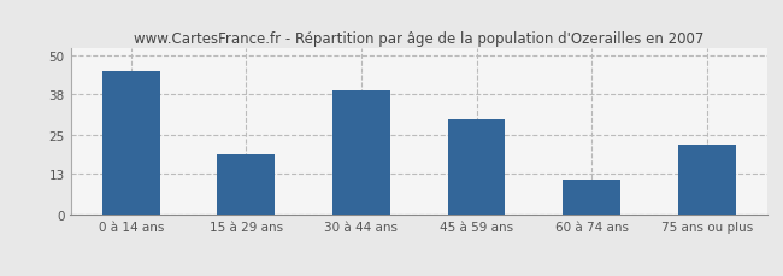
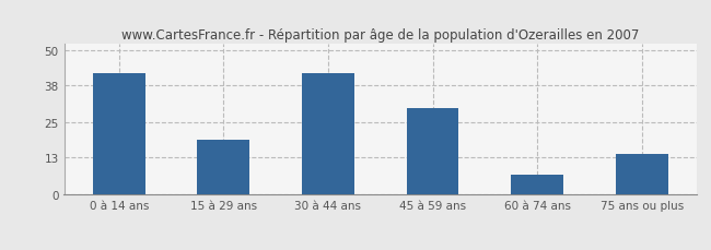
0 à 14 ans: 45 -> 42
30 à 44 ans: 39 -> 42
60 à 74 ans: 11 -> 7
75 ans ou plus: 22 -> 14
